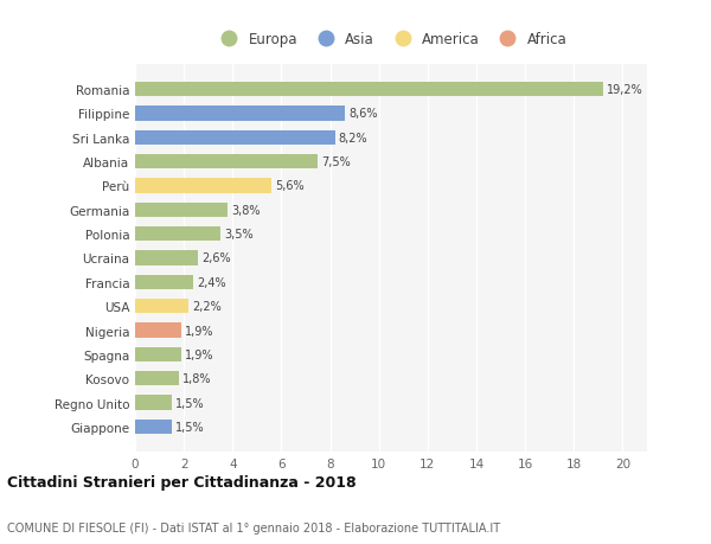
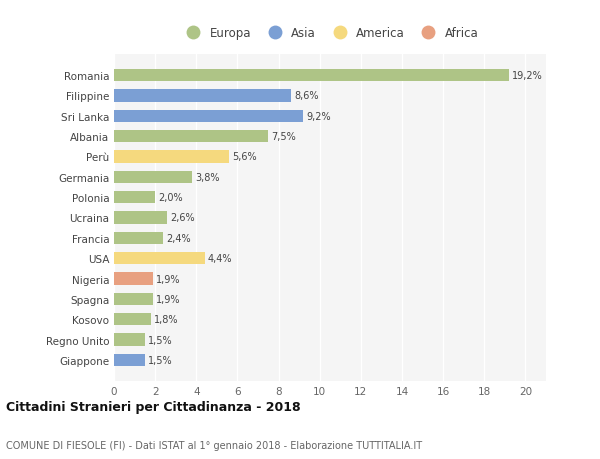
Sri Lanka: 8,2% -> 9,2%
Polonia: 3,5% -> 2,0%
USA: 2,2% -> 4,4%
